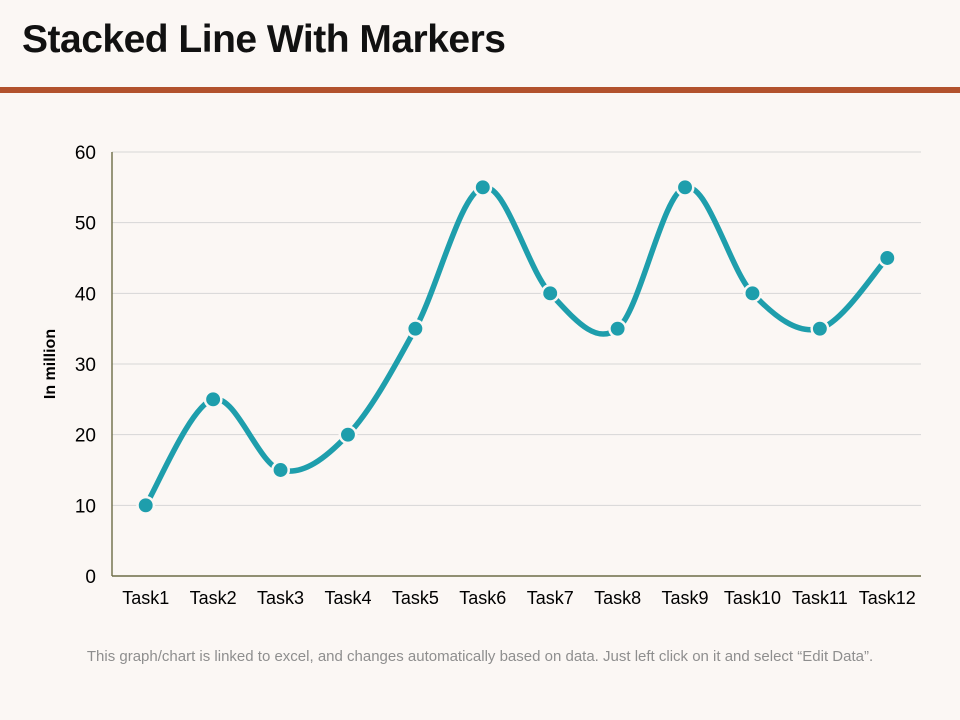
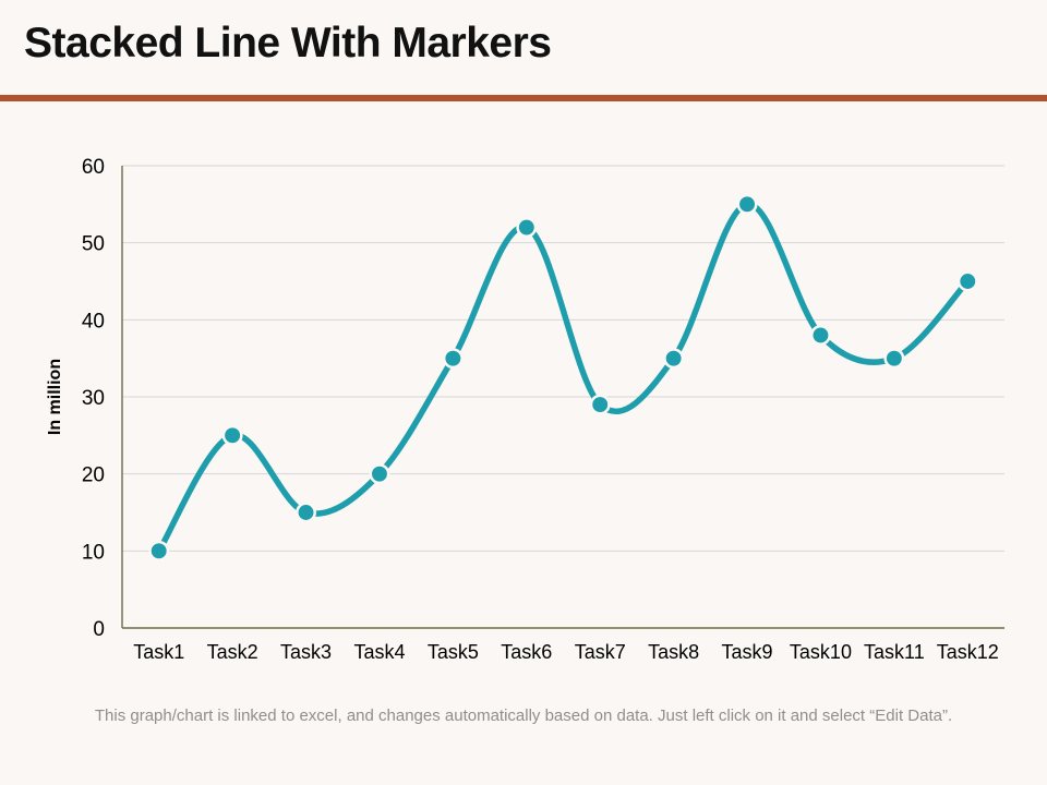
Task6: 55 -> 52
Task7: 40 -> 29
Task10: 40 -> 38
